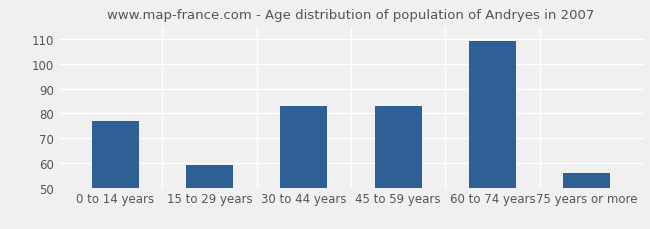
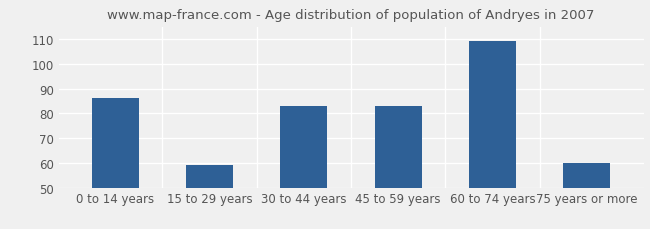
0 to 14 years: 77 -> 86
75 years or more: 56 -> 60
